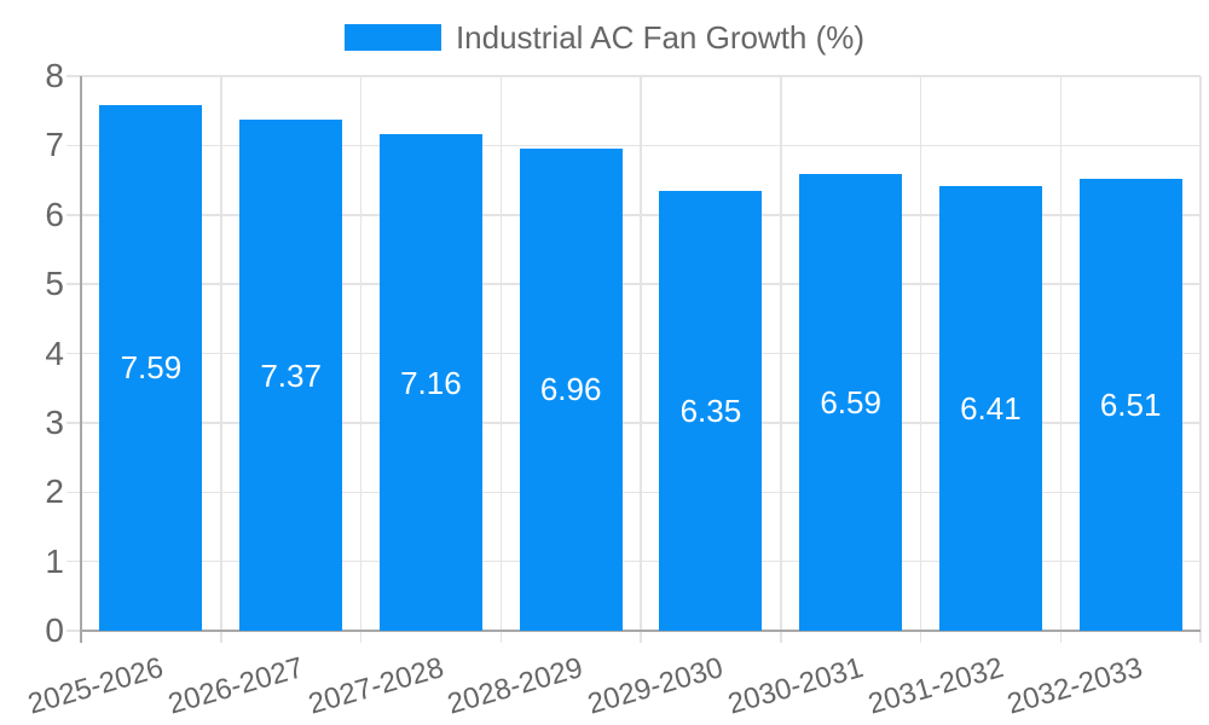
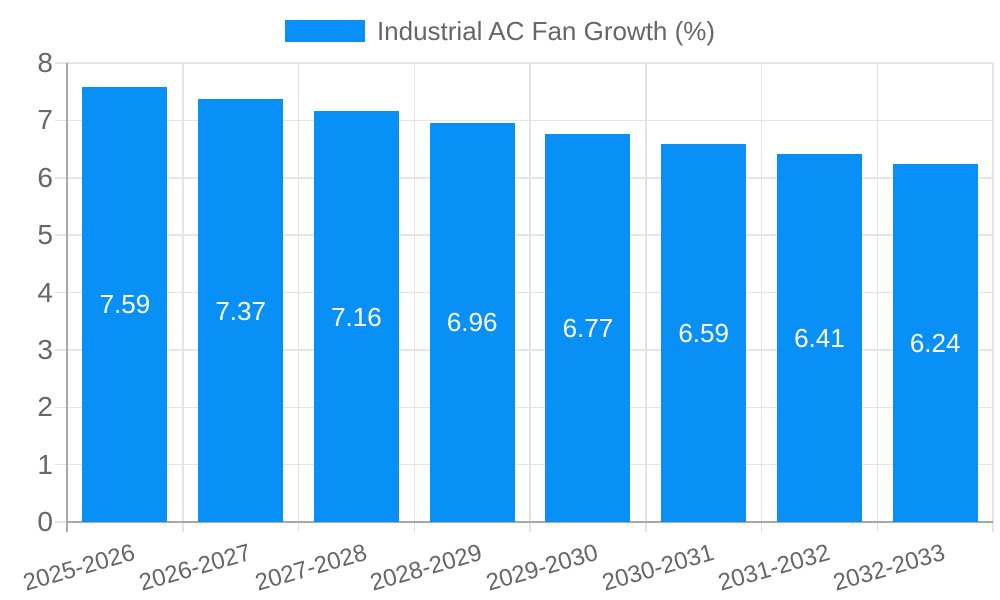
2029-2030: 6.35 -> 6.77
2032-2033: 6.51 -> 6.24
